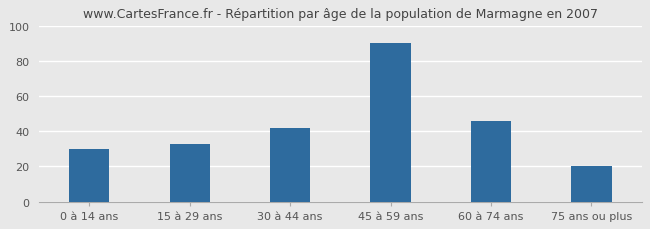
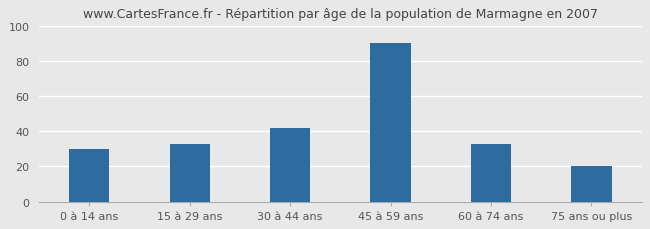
60 à 74 ans: 46 -> 33
